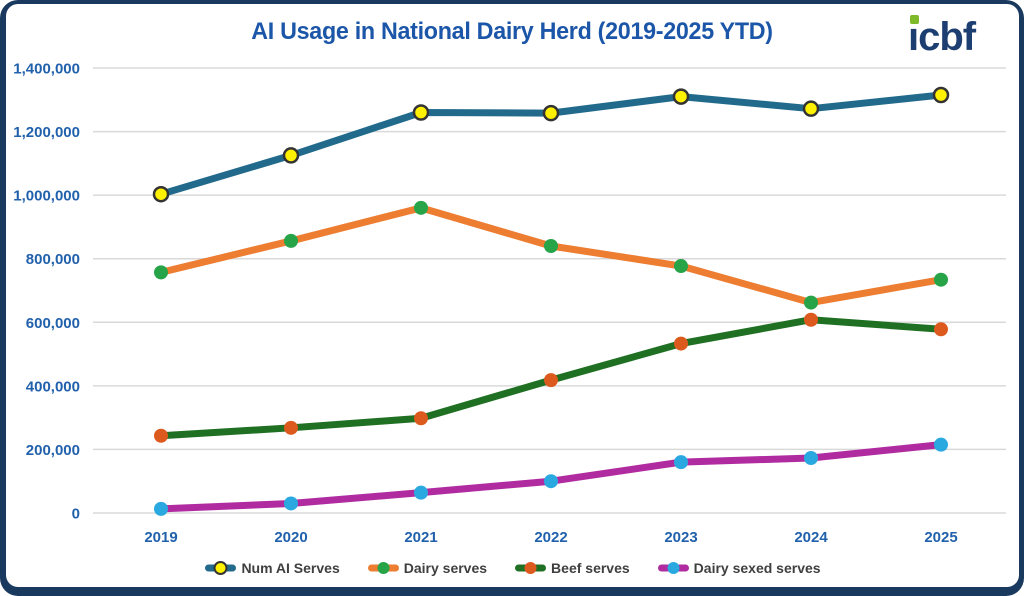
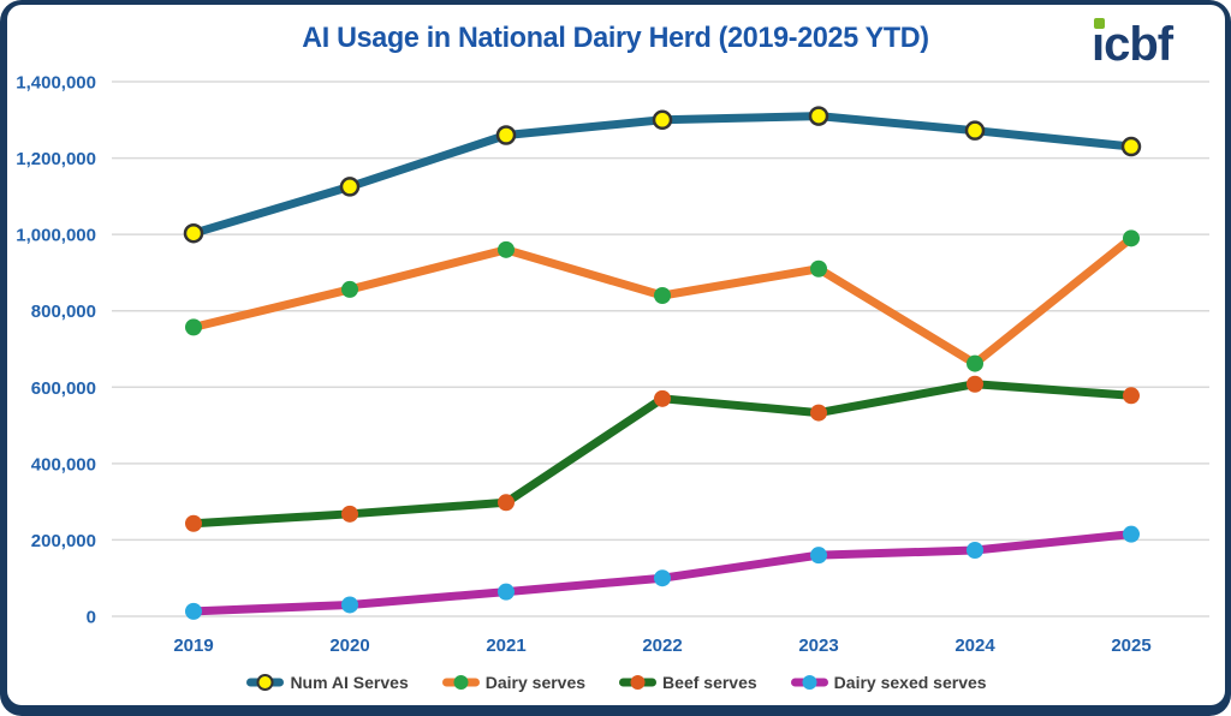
Num AI Serves/2022: 1260000 -> 1300000
Beef serves/2022: 420000 -> 570000
Dairy serves/2023: 780000 -> 910000
Num AI Serves/2025: 1320000 -> 1230000
Dairy serves/2025: 730000 -> 990000
